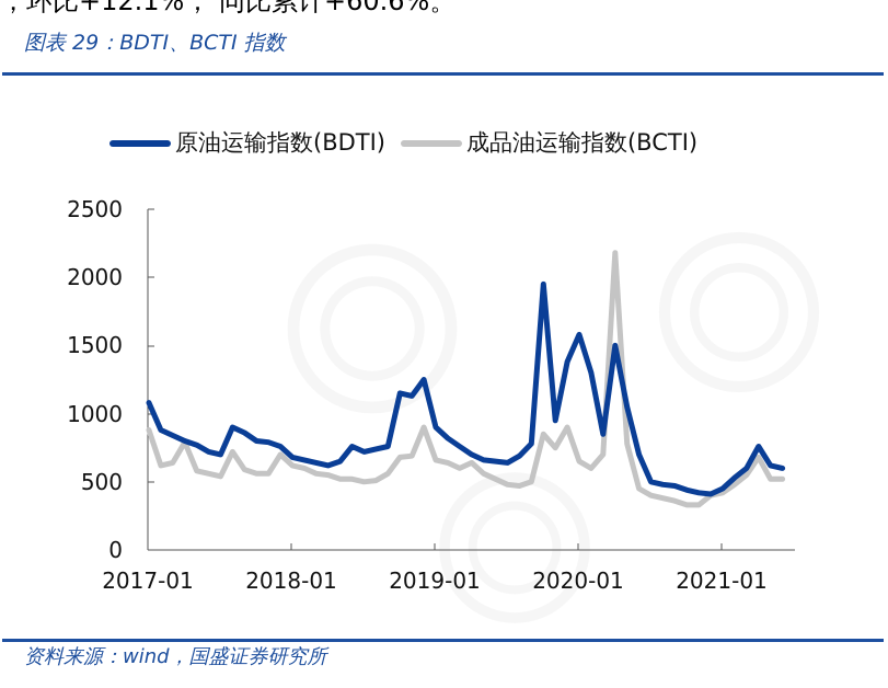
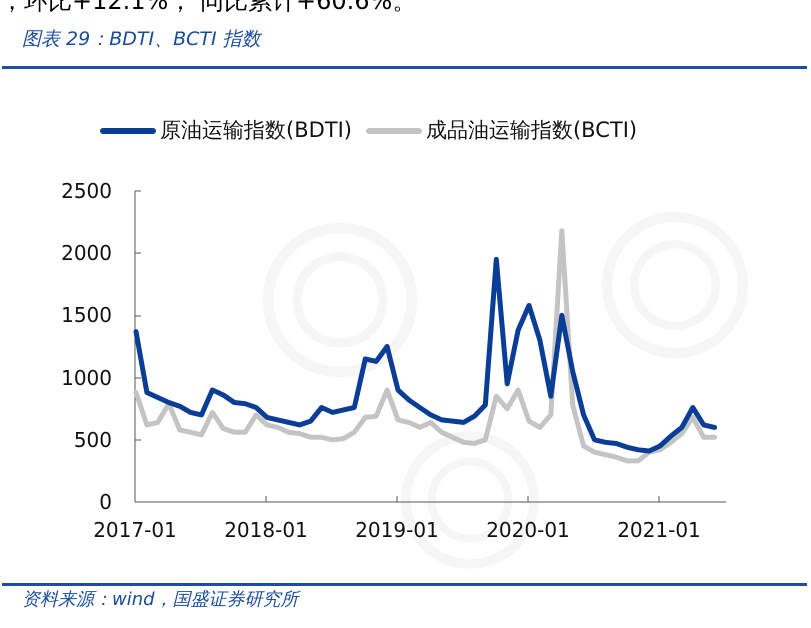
原油运输指数(BDTI)/2017-01: 1080 -> 1370
